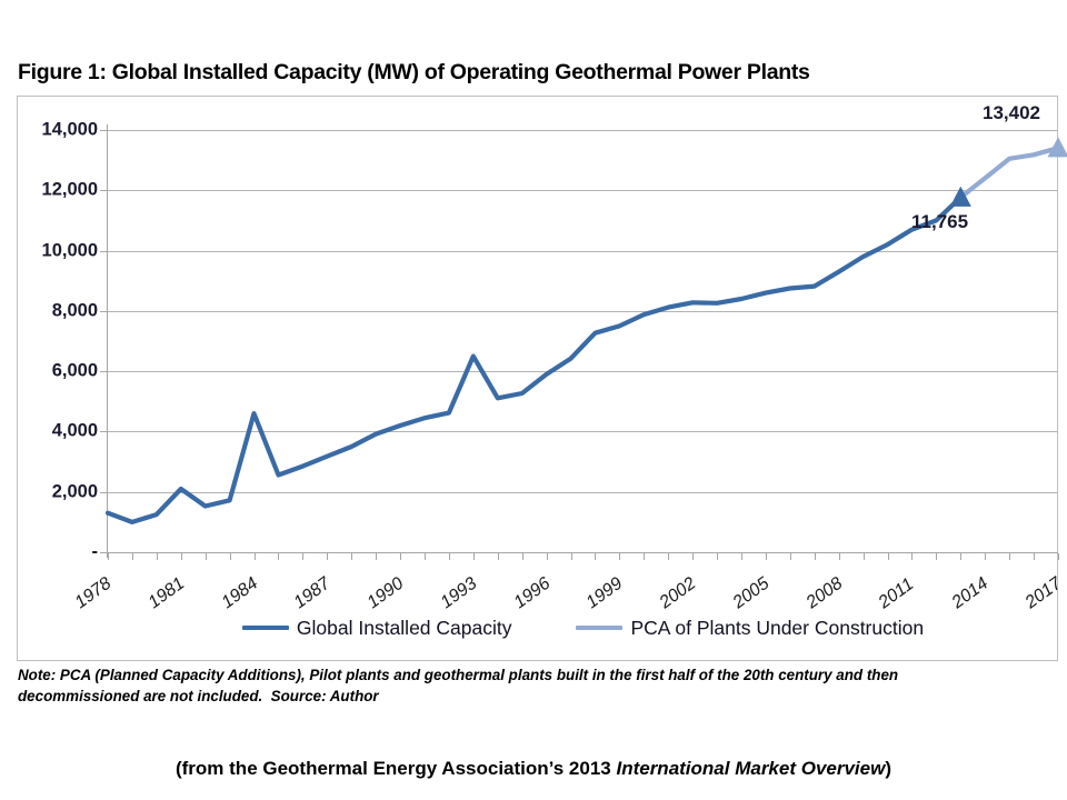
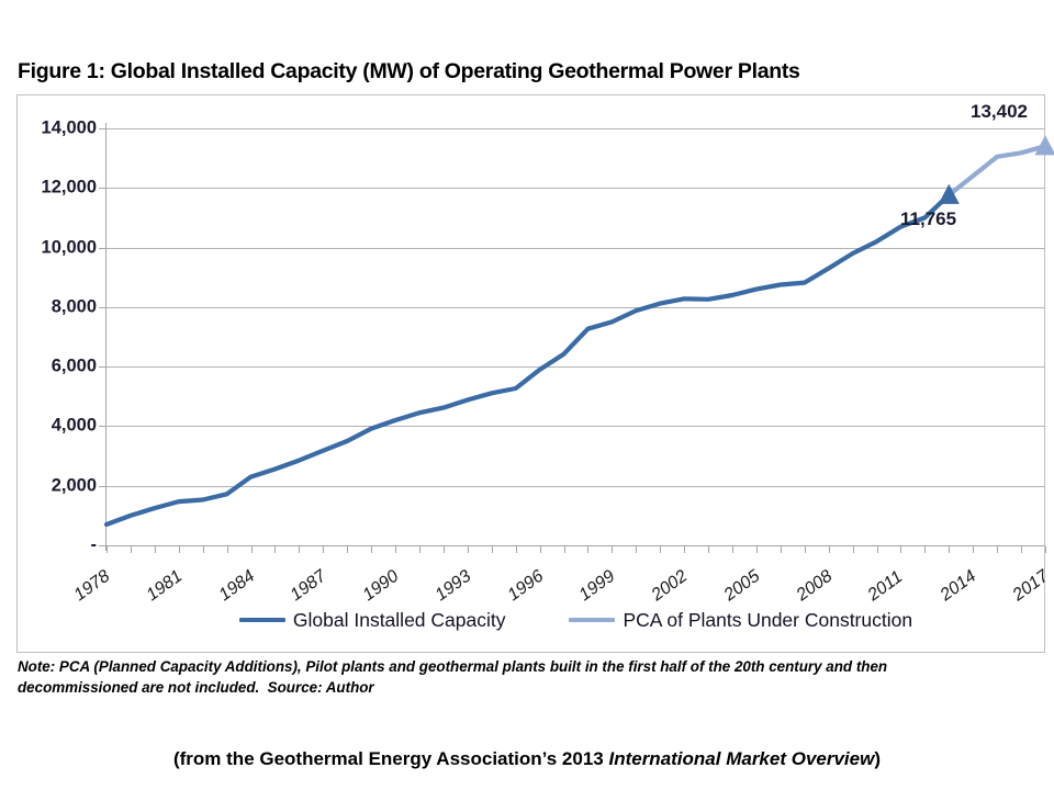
Global Installed Capacity/1978: 1300 -> 700
Global Installed Capacity/1981: 2100 -> 1500
Global Installed Capacity/1984: 4600 -> 2300
Global Installed Capacity/1993: 6500 -> 4900
